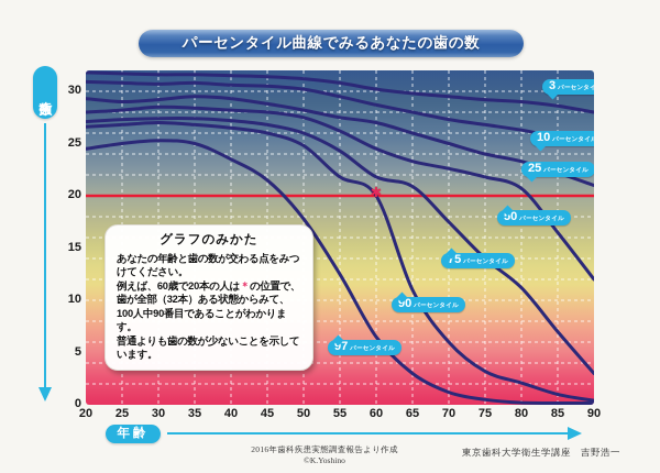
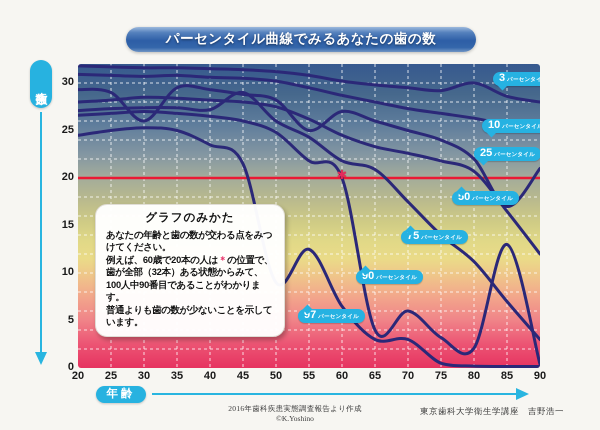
25パーセンタイル/30: 29 -> 26
75パーセンタイル/45: 27 -> 29
97パーセンタイル/50: 18 -> 9
25パーセンタイル/55: 28 -> 25
90パーセンタイル/65: 11 -> 4
97パーセンタイル/70: 1 -> 3
3パーセンタイル/80: 29 -> 30
25パーセンタイル/80: 23 -> 22
25パーセンタイル/85: 22 -> 17
90パーセンタイル/85: 1 -> 13
